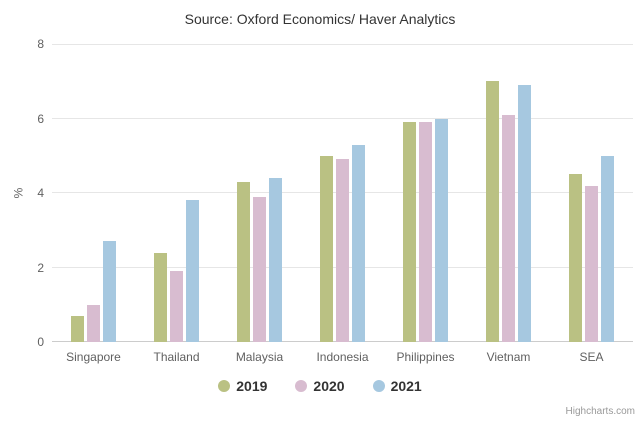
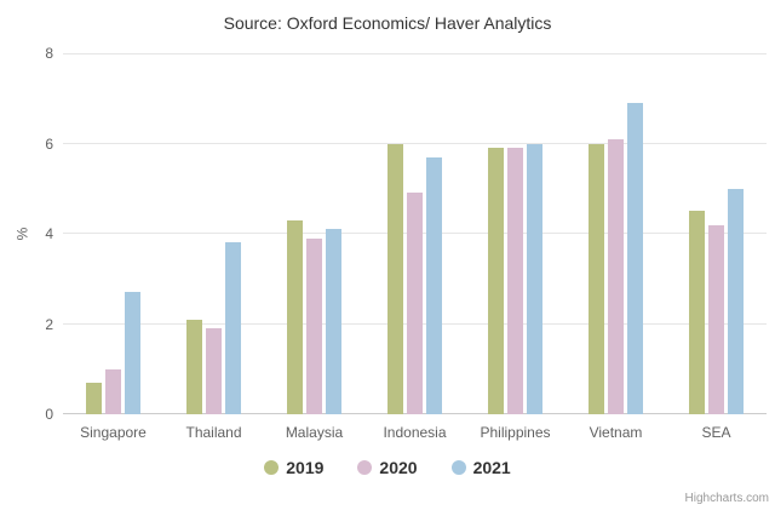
2019/Thailand: 2.4 -> 2.1
2021/Malaysia: 4.4 -> 4.1
2019/Indonesia: 5.0 -> 6.0
2021/Indonesia: 5.3 -> 5.7
2019/Vietnam: 7.0 -> 6.0
